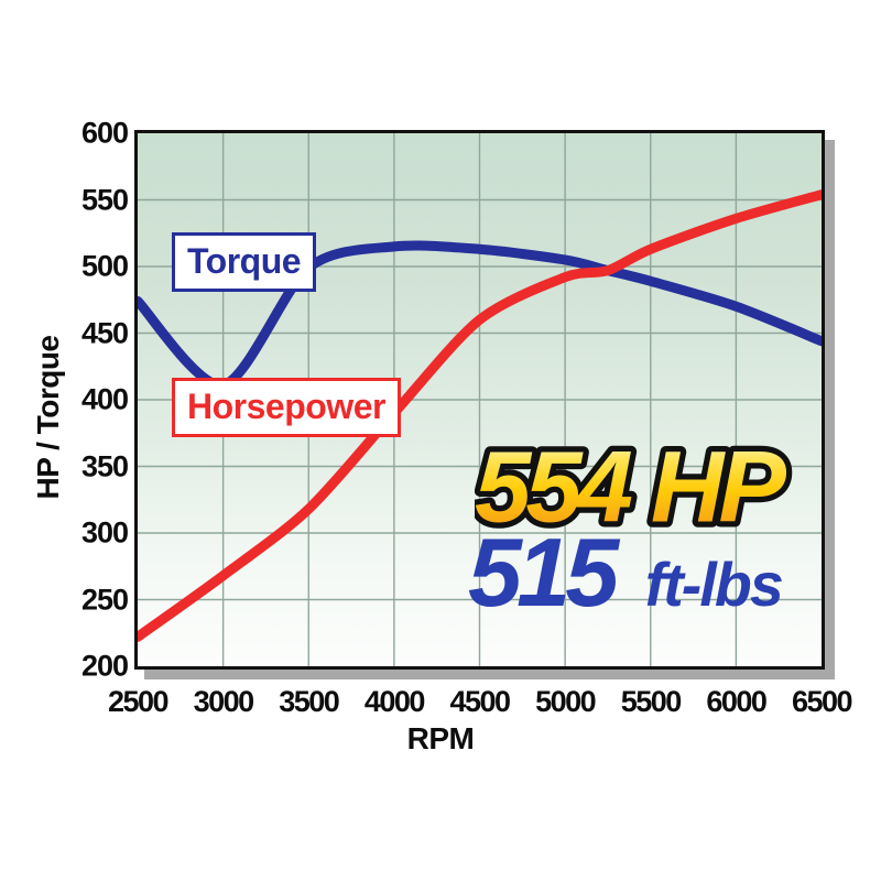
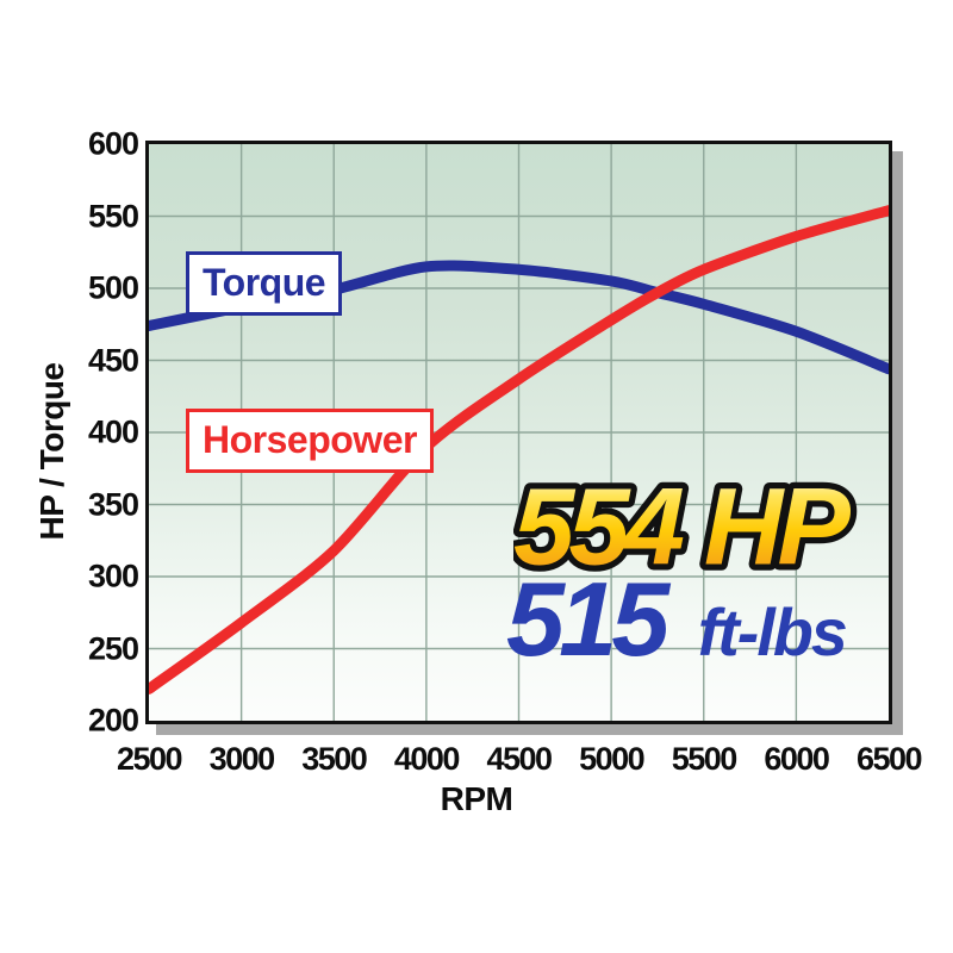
Torque/3000: 411 -> 487
Horsepower/4500: 460 -> 437
Horsepower/5000: 492 -> 478
